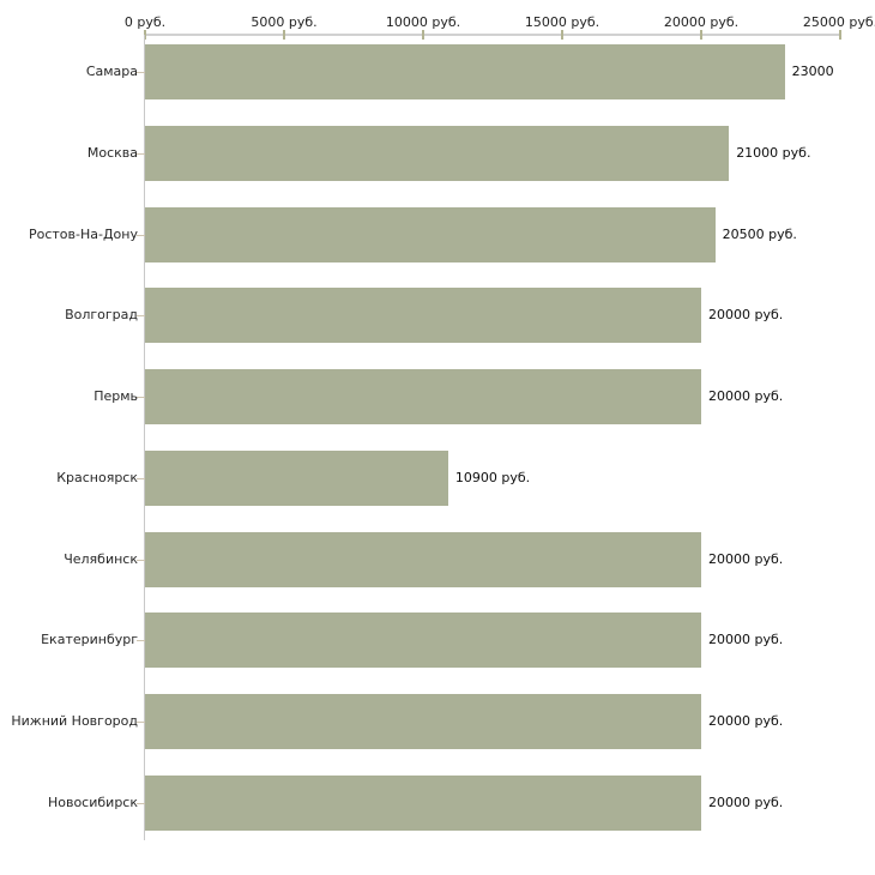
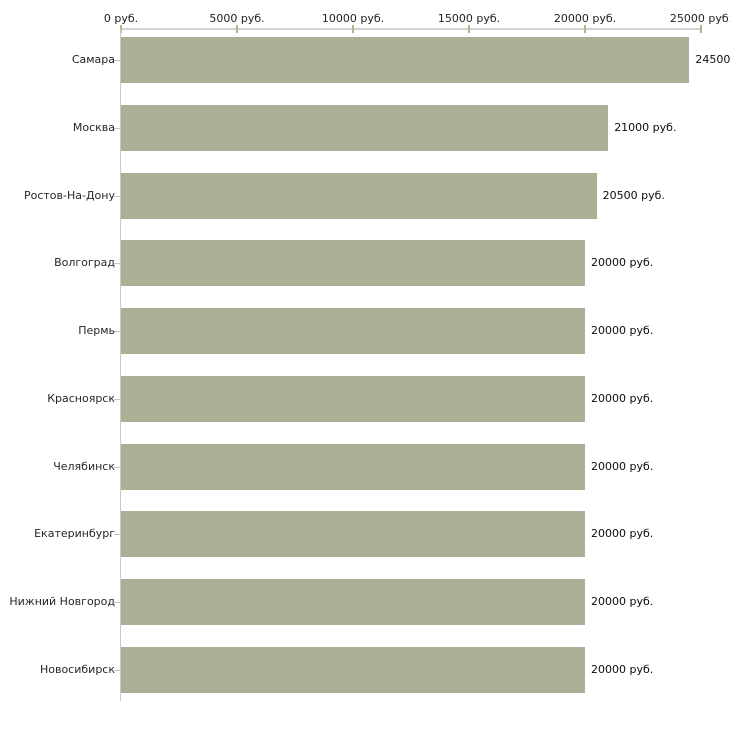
Самара: 23000 -> 24500
Красноярск: 10900 -> 20000
